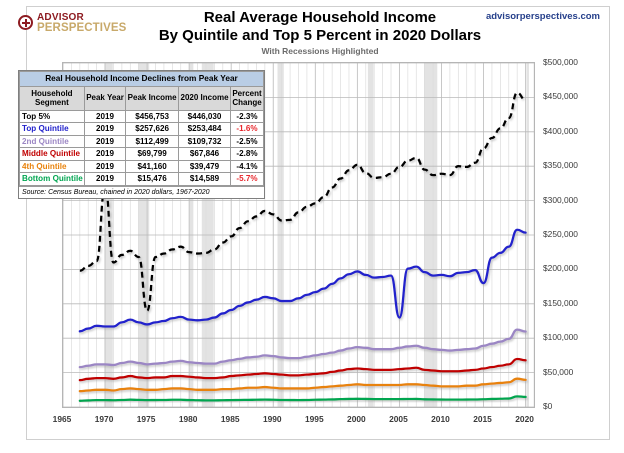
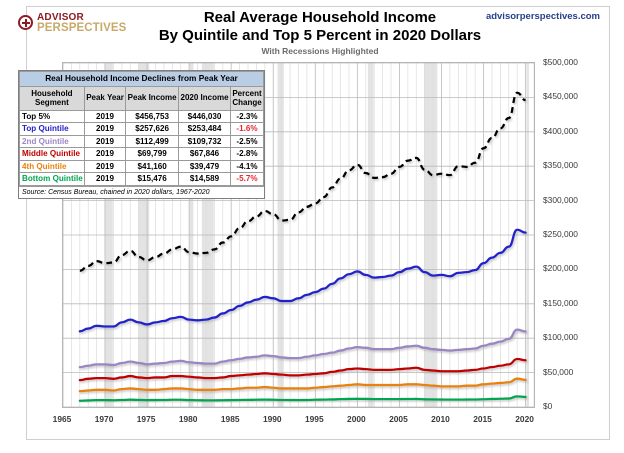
Top 5%/1970: $320000 -> $210000
Top 5%/1975: $140000 -> $210000
Top Quintile/2005: $130000 -> $200000
Top Quintile/2015: $180000 -> $210000
